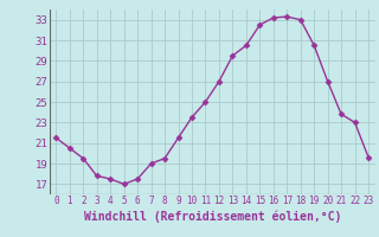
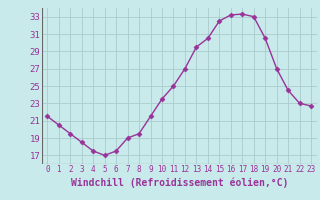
3: 17.8 -> 18.5
21: 23.8 -> 24.5
23: 19.6 -> 22.7
